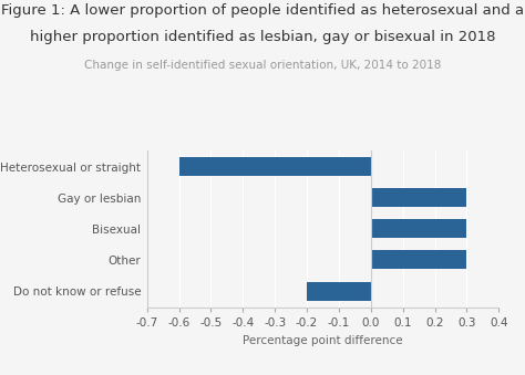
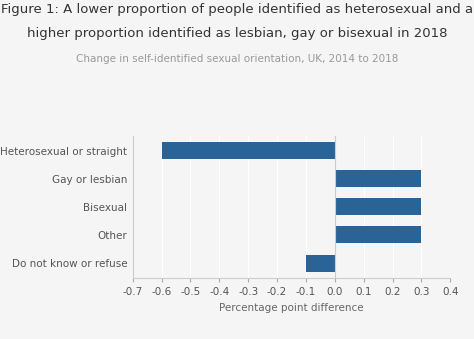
Do not know or refuse: -0.2 -> -0.1
